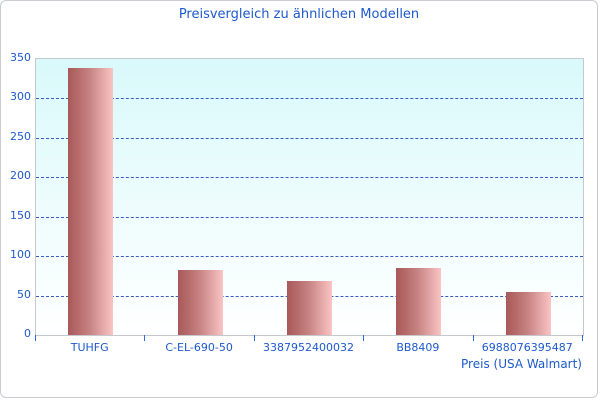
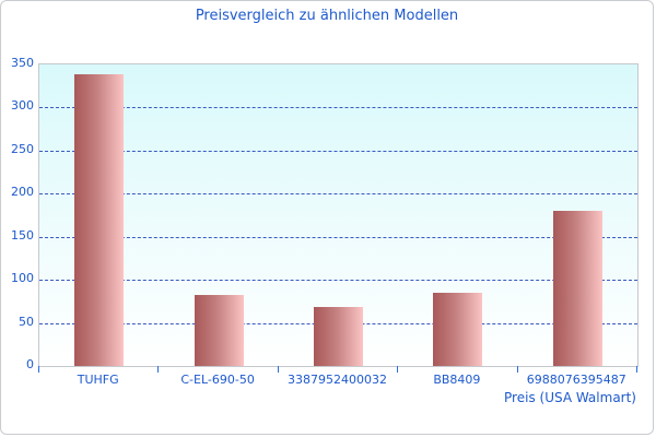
6988076395487: 50 -> 180
